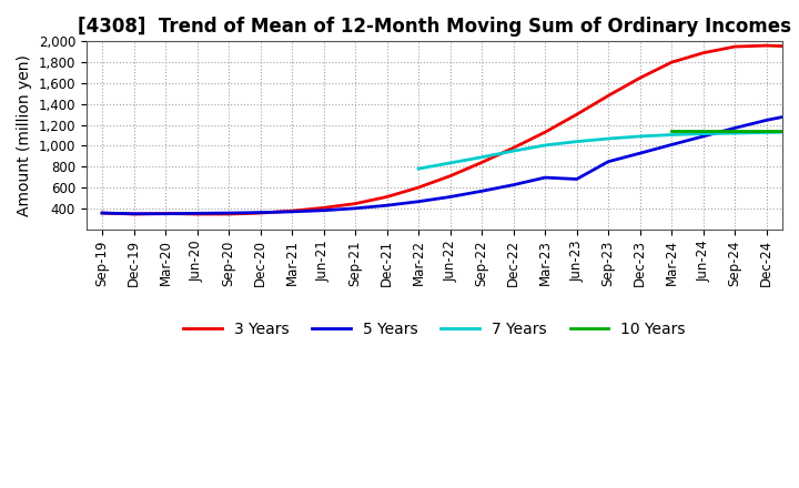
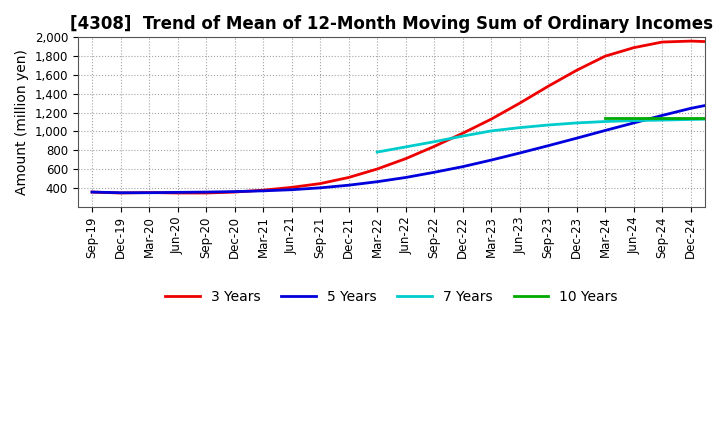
5 Years/Jun-23: 680 -> 770
